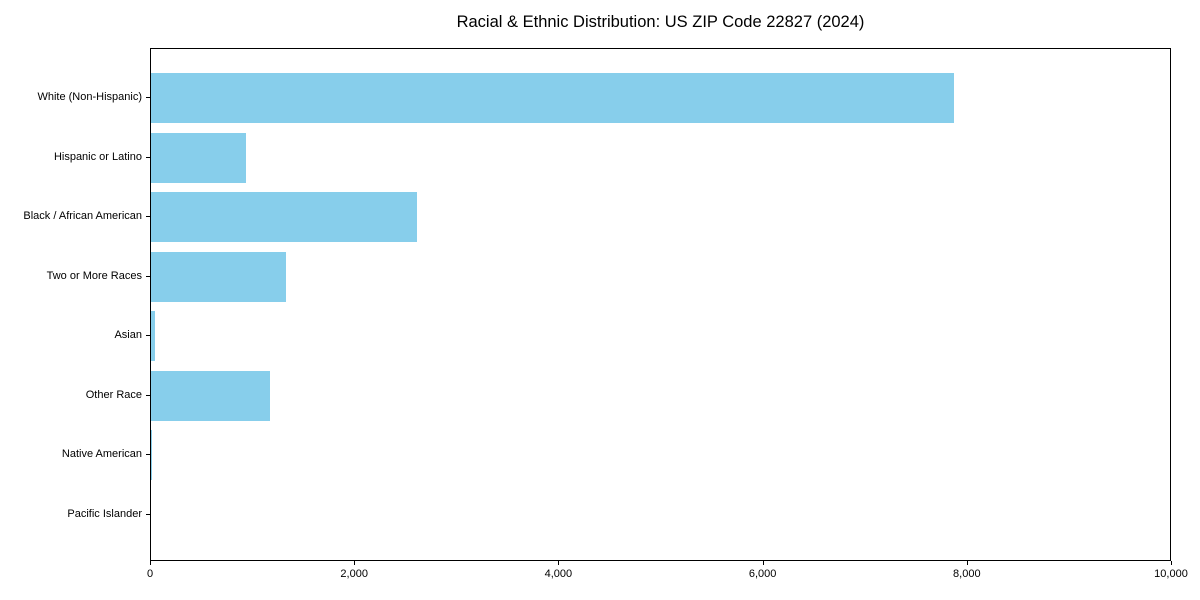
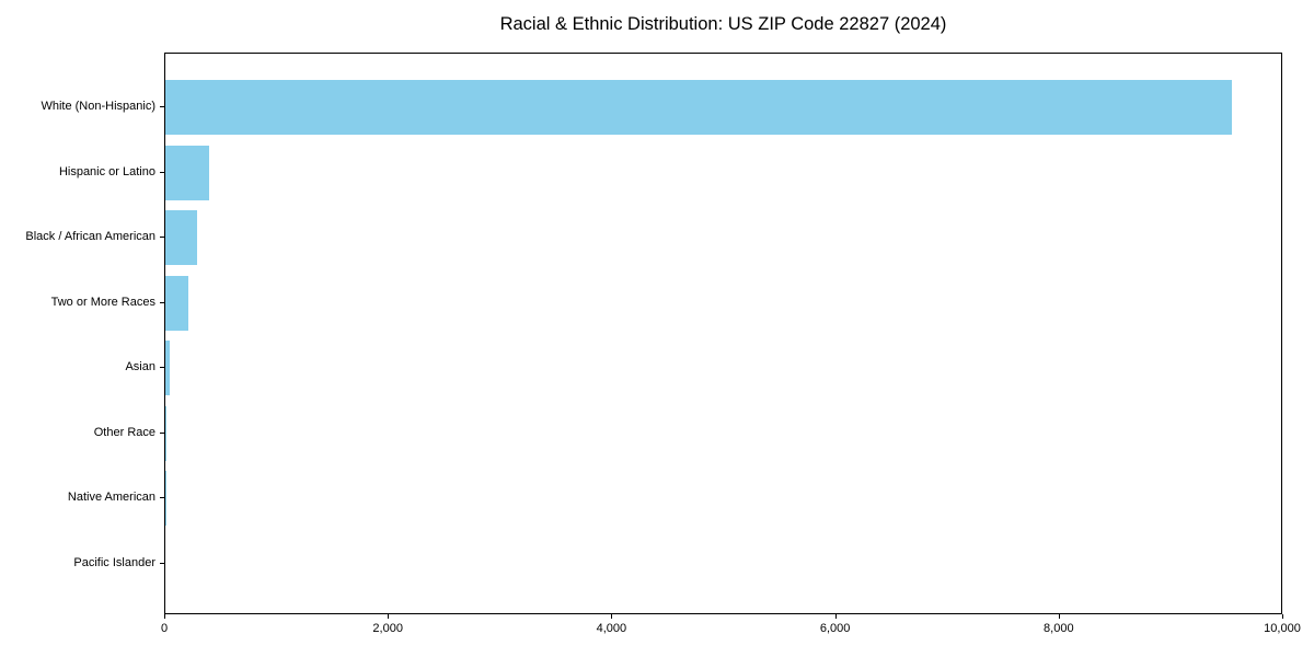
White (Non-Hispanic): 7860 -> 9540
Hispanic or Latino: 930 -> 390
Black / African American: 2610 -> 290
Two or More Races: 1320 -> 200
Other Race: 1170 -> 10
